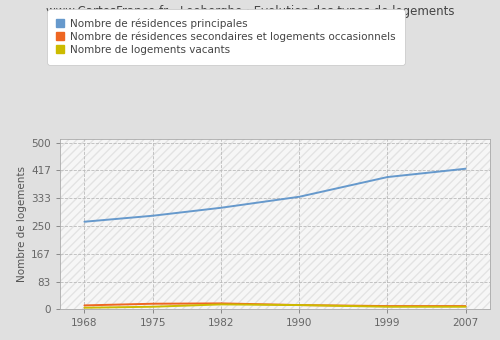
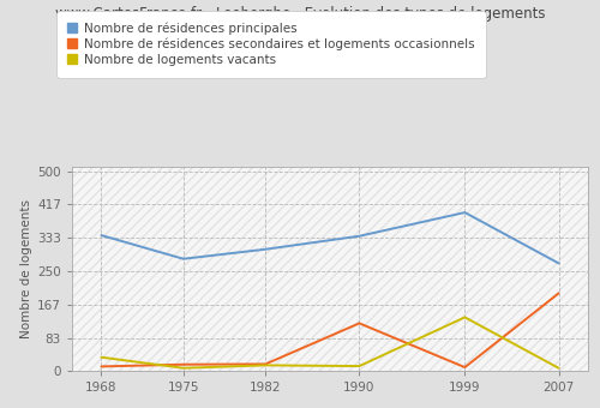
Nombre de résidences principales/1968: 263 -> 340
Nombre de logements vacants/1968: 5 -> 35
Nombre de résidences secondaires et logements occasionnels/1990: 13 -> 120
Nombre de logements vacants/1999: 8 -> 135
Nombre de résidences principales/2007: 422 -> 270
Nombre de résidences secondaires et logements occasionnels/2007: 10 -> 195
